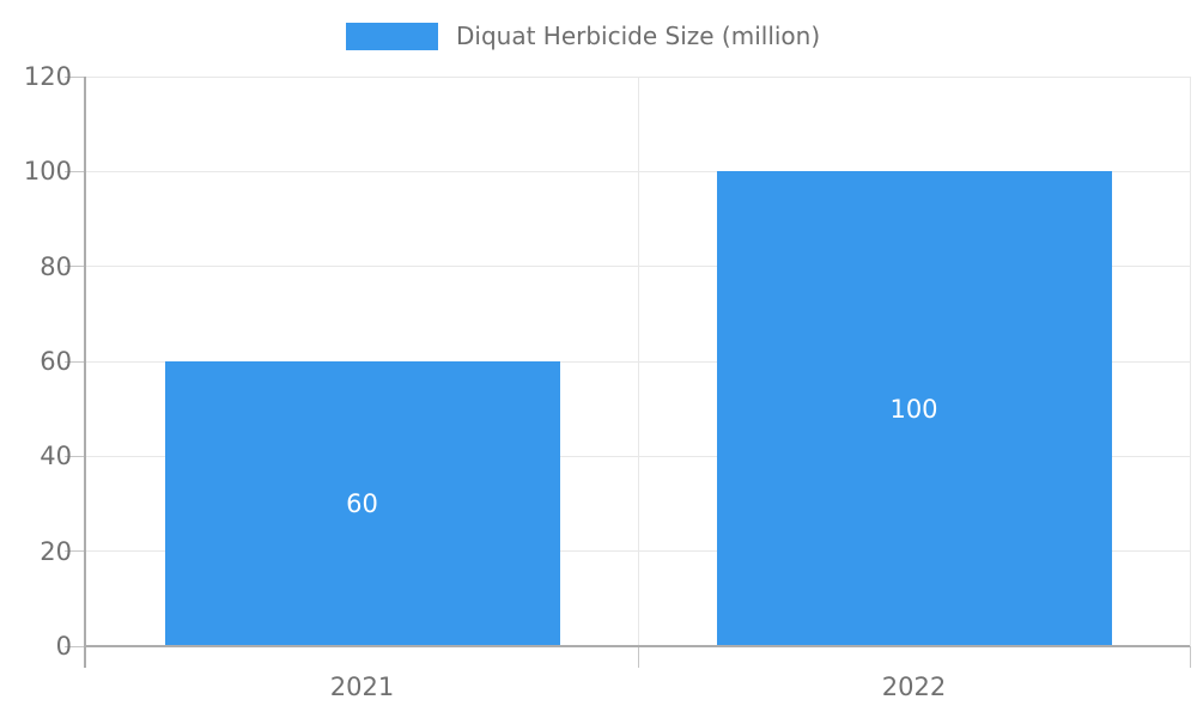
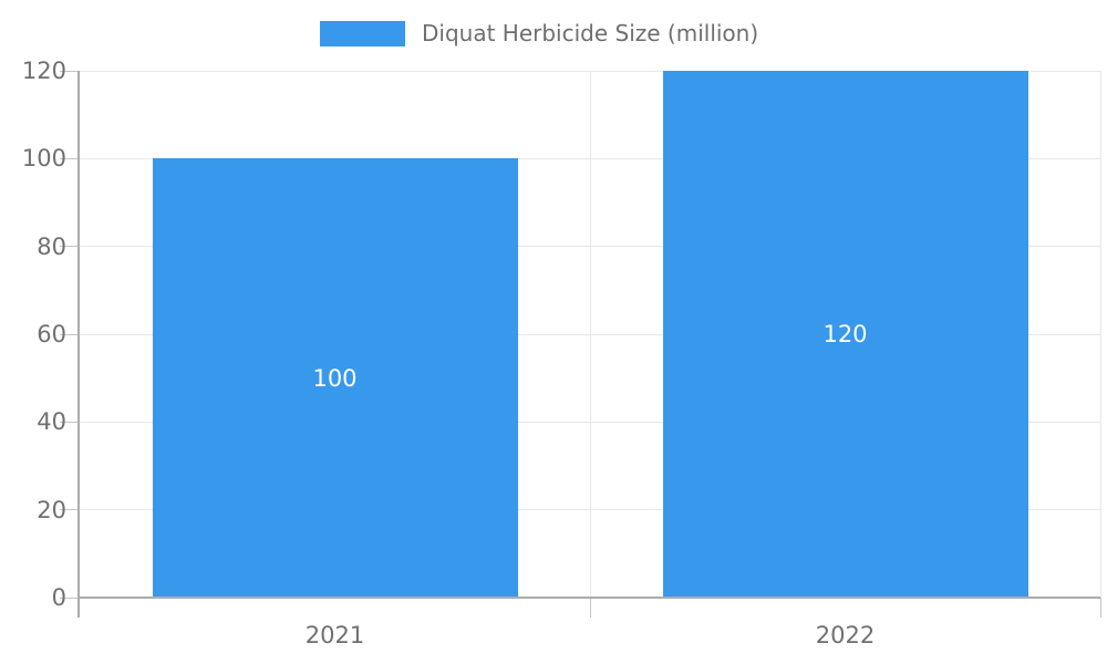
2021: 60 -> 100
2022: 100 -> 120
